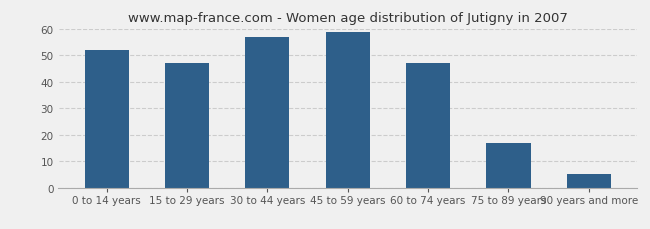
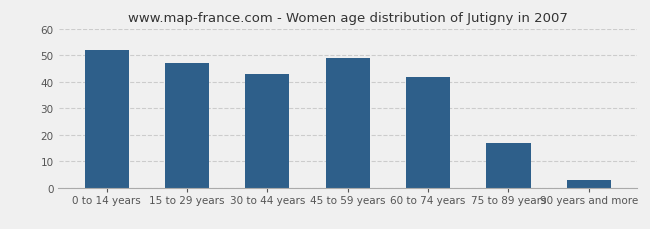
30 to 44 years: 57 -> 43
45 to 59 years: 59 -> 49
60 to 74 years: 47 -> 42
90 years and more: 5 -> 3
